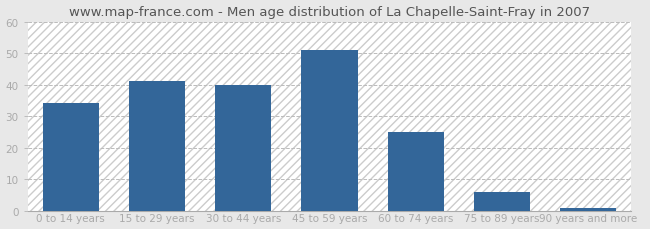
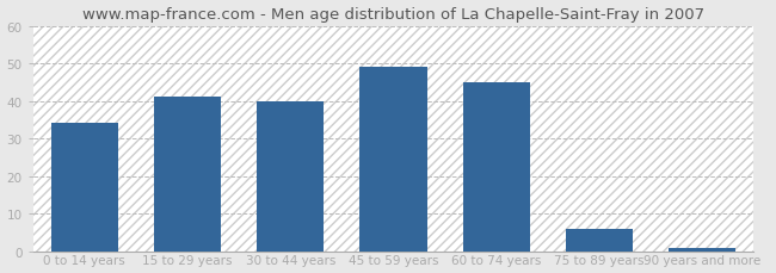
45 to 59 years: 51 -> 49
60 to 74 years: 25 -> 45
